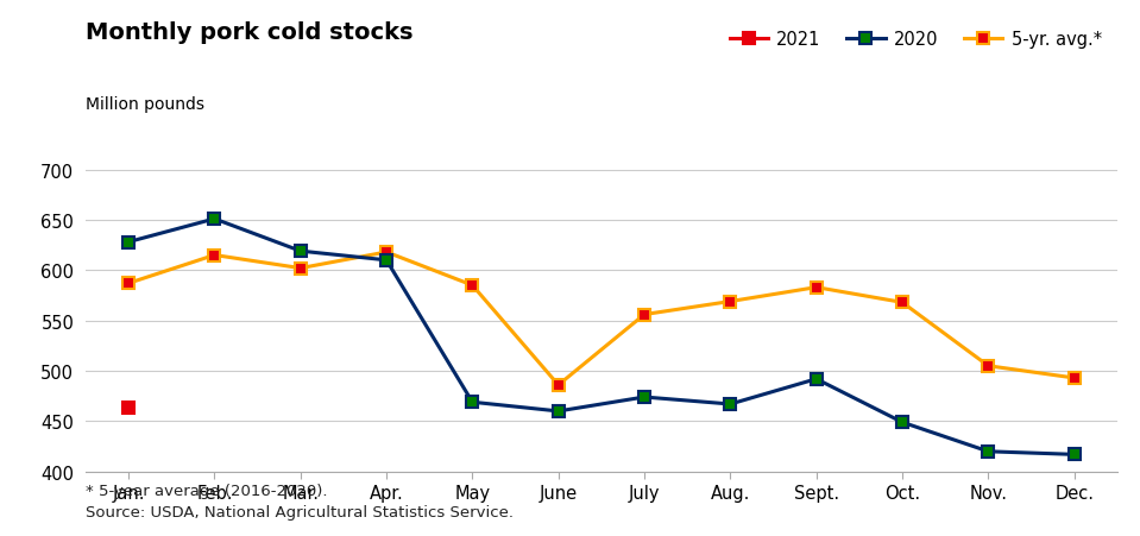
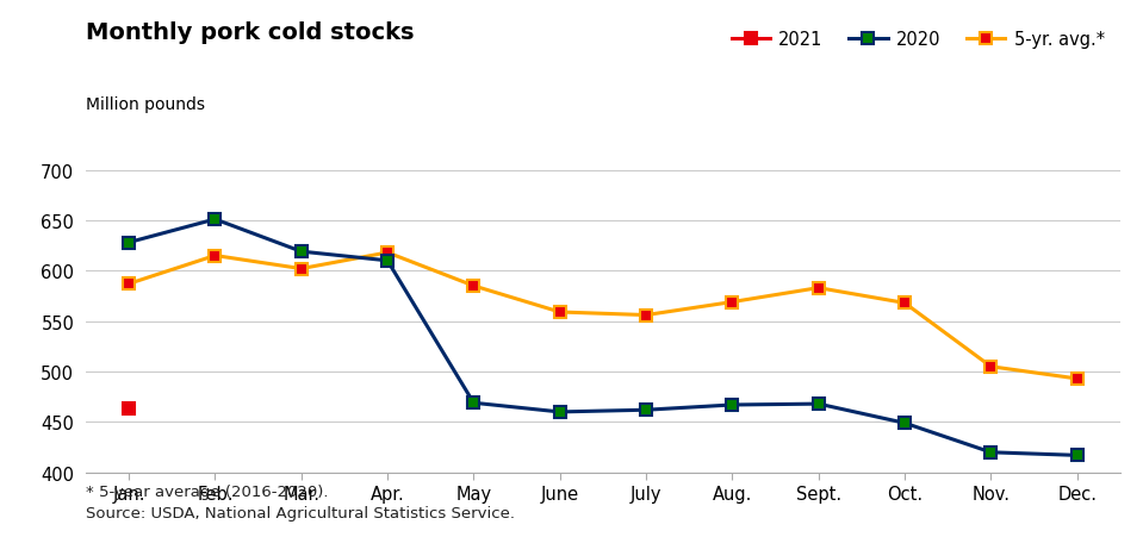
5-yr. avg.*/June: 486 -> 559
2020/July: 474 -> 462
2020/Sept.: 492 -> 468
